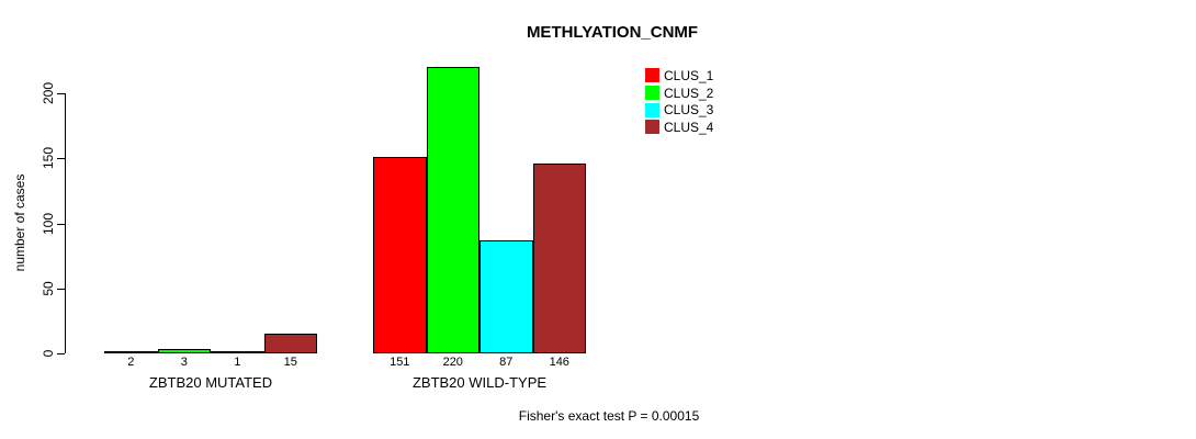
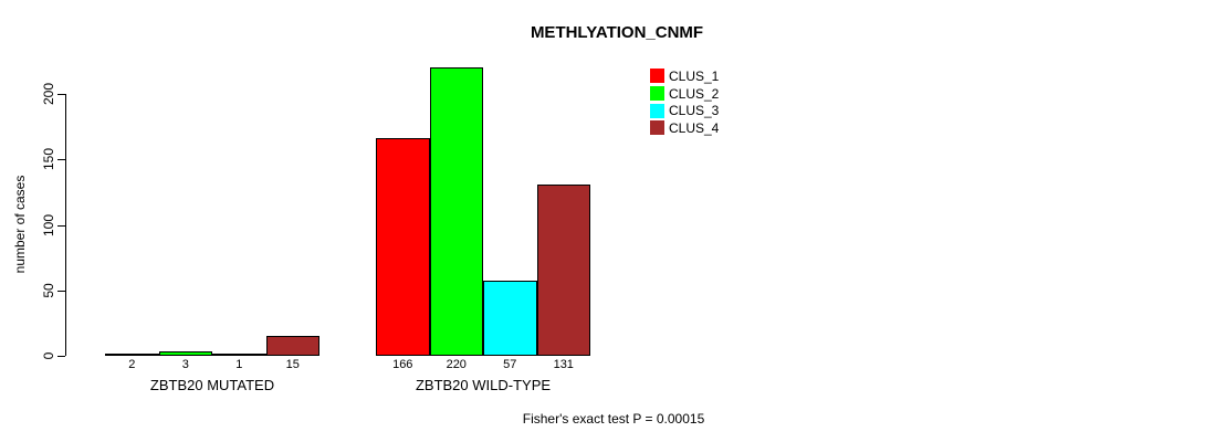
CLUS_1/ZBTB20 WILD-TYPE: 151 -> 166
CLUS_3/ZBTB20 WILD-TYPE: 87 -> 57
CLUS_4/ZBTB20 WILD-TYPE: 146 -> 131
